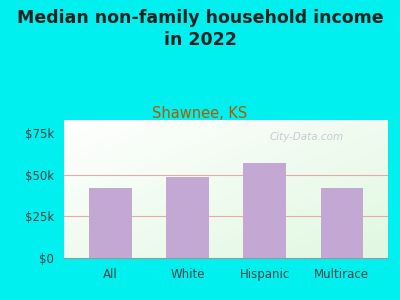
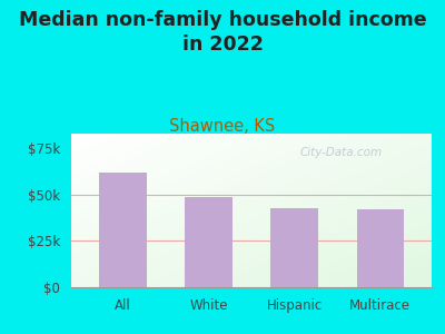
All: $42k -> $62k
Hispanic: $57k -> $43k
